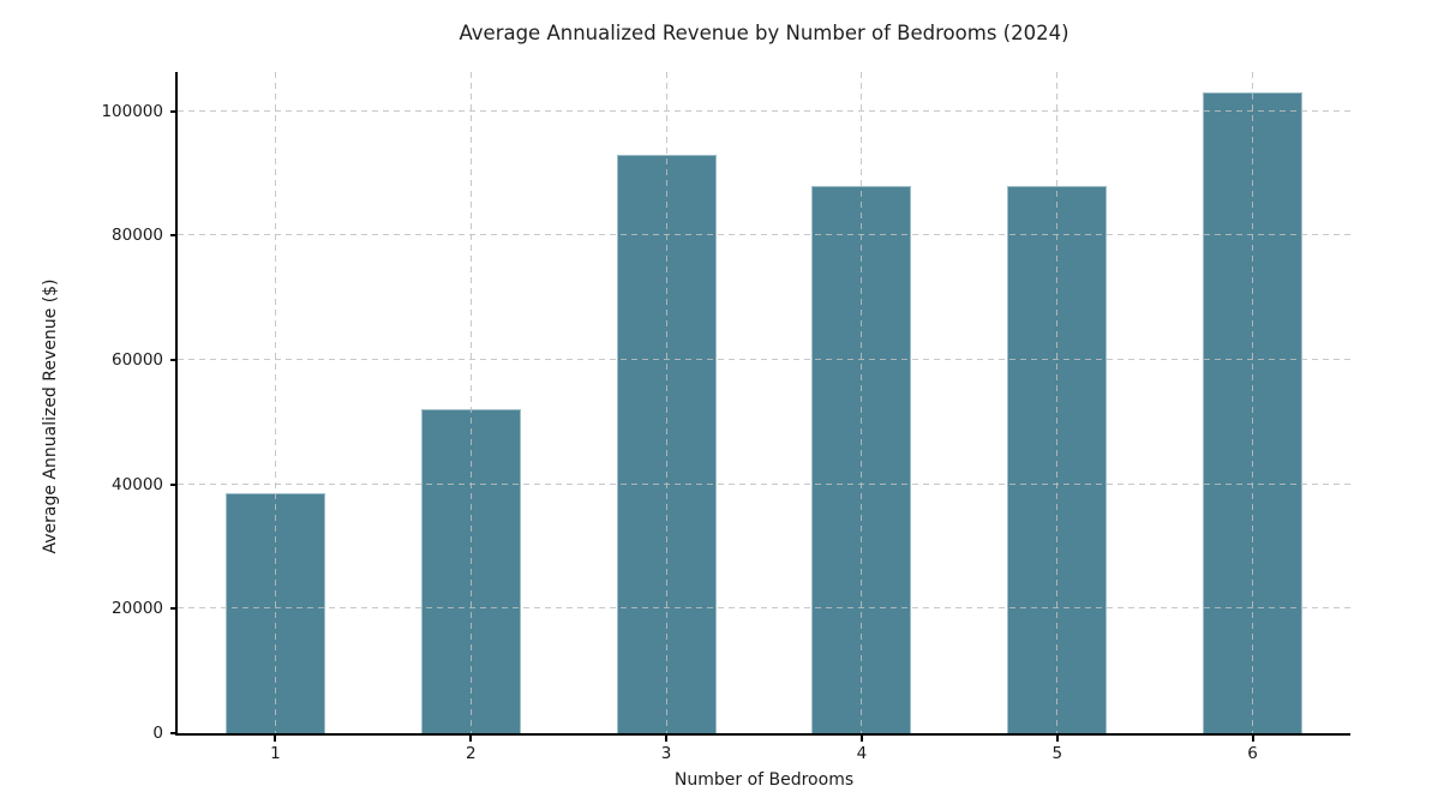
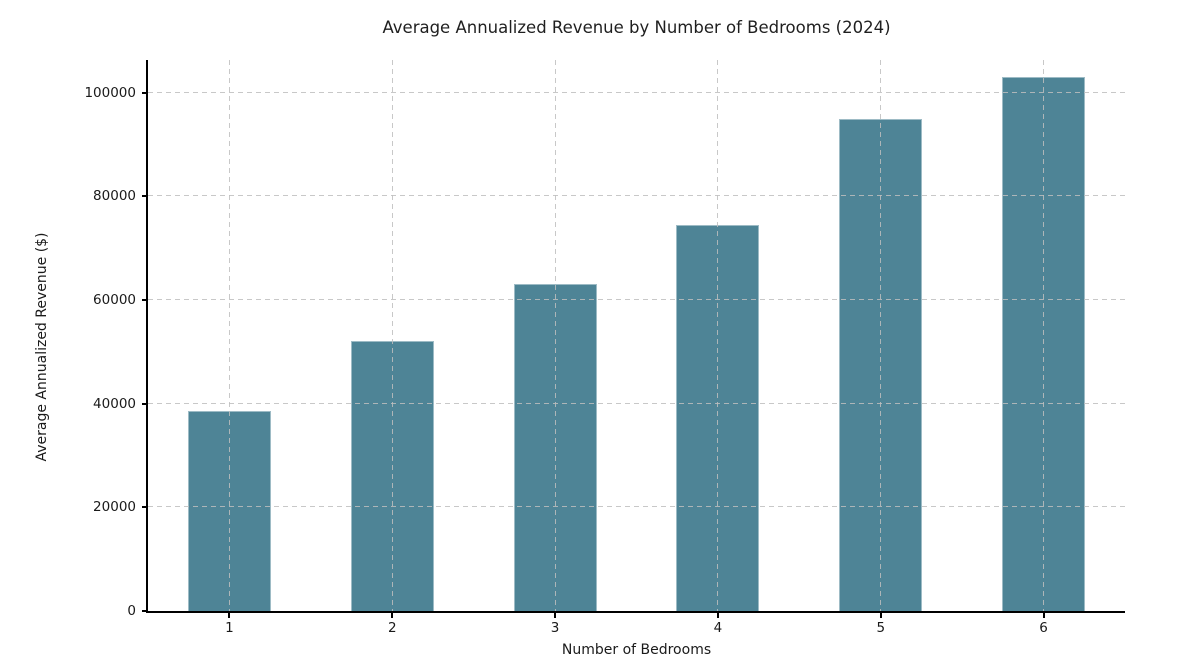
3: 93000 -> 63000
4: 88000 -> 74000
5: 88000 -> 95000
